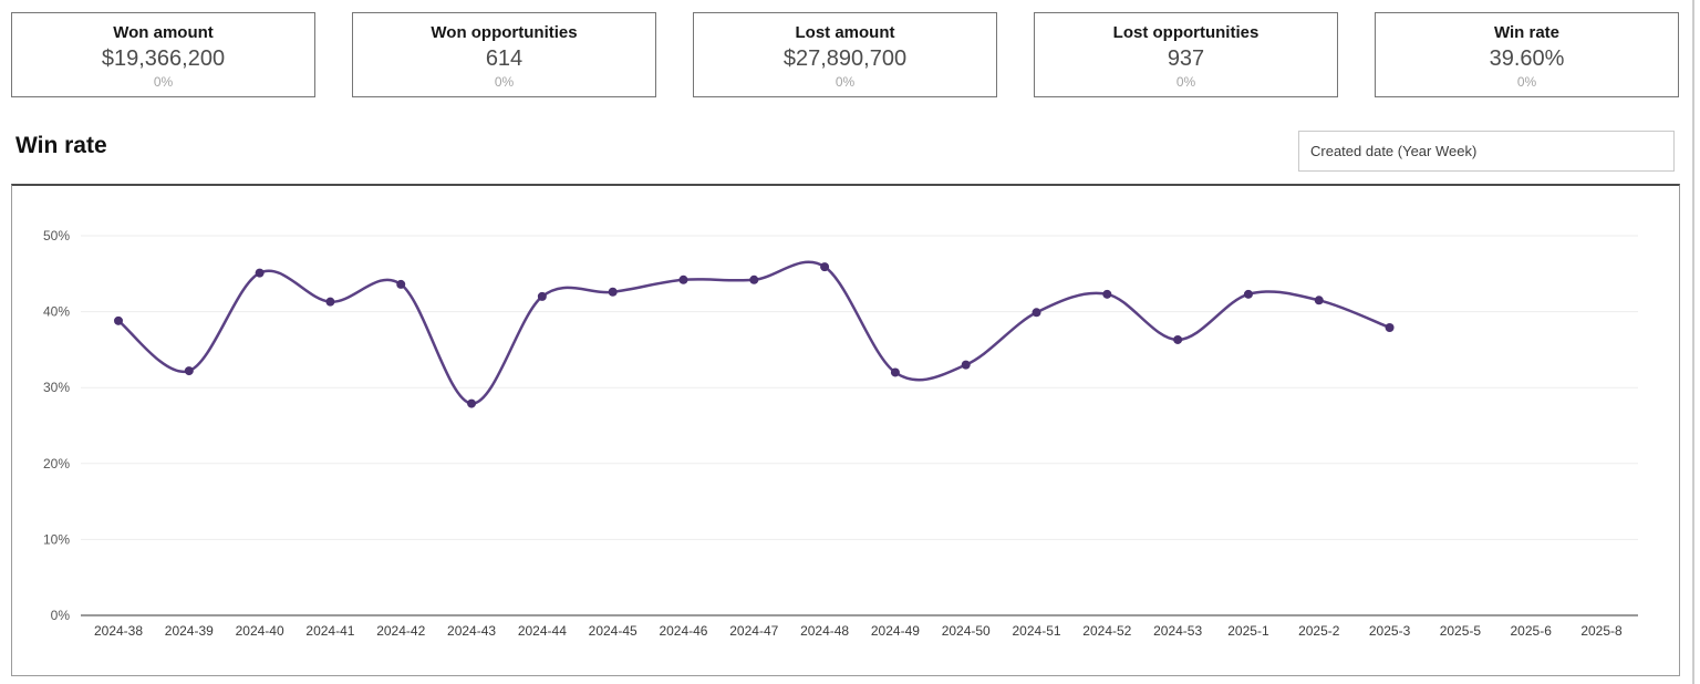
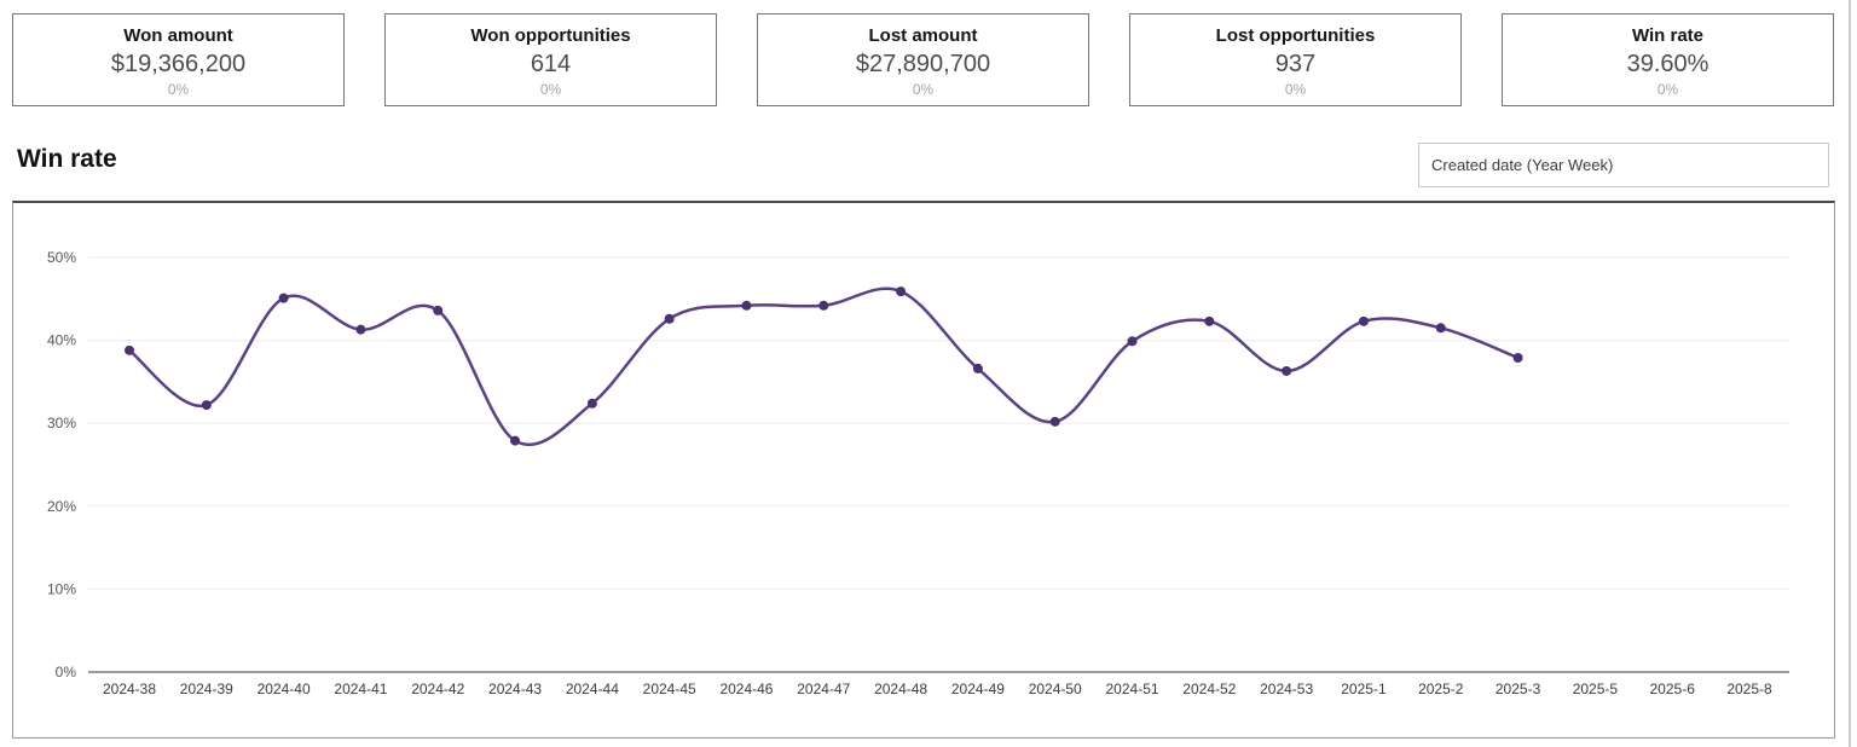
2024-44: 42% -> 32%
2024-49: 32% -> 37%
2024-50: 33% -> 30%
